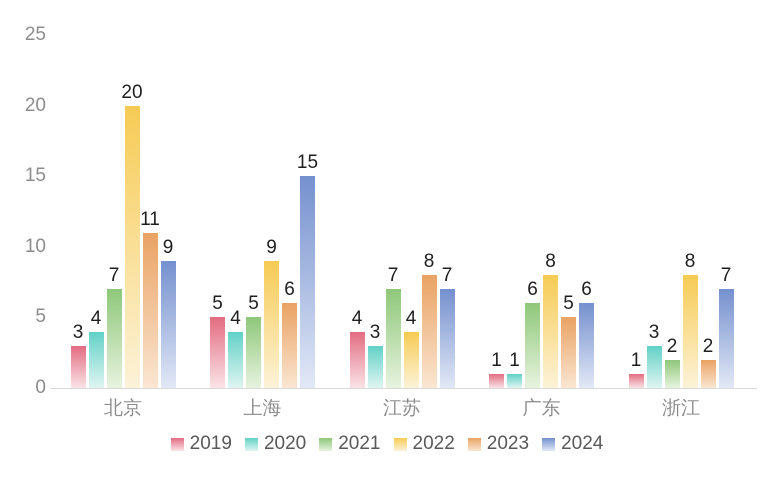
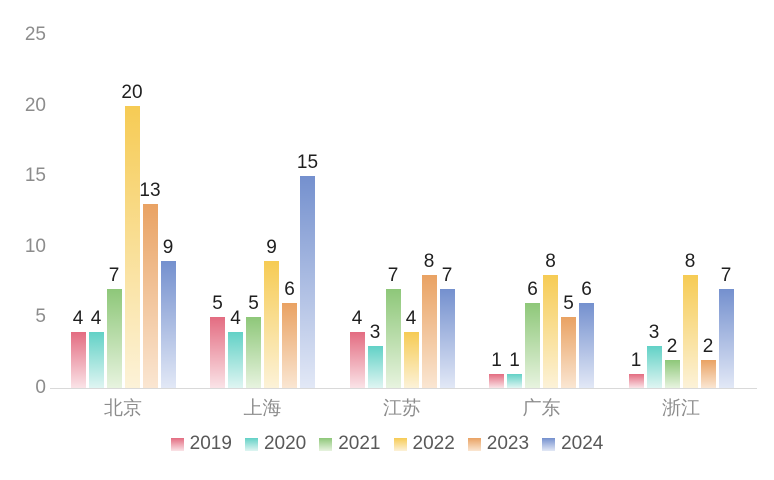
2019/北京: 3 -> 4
2023/北京: 11 -> 13
